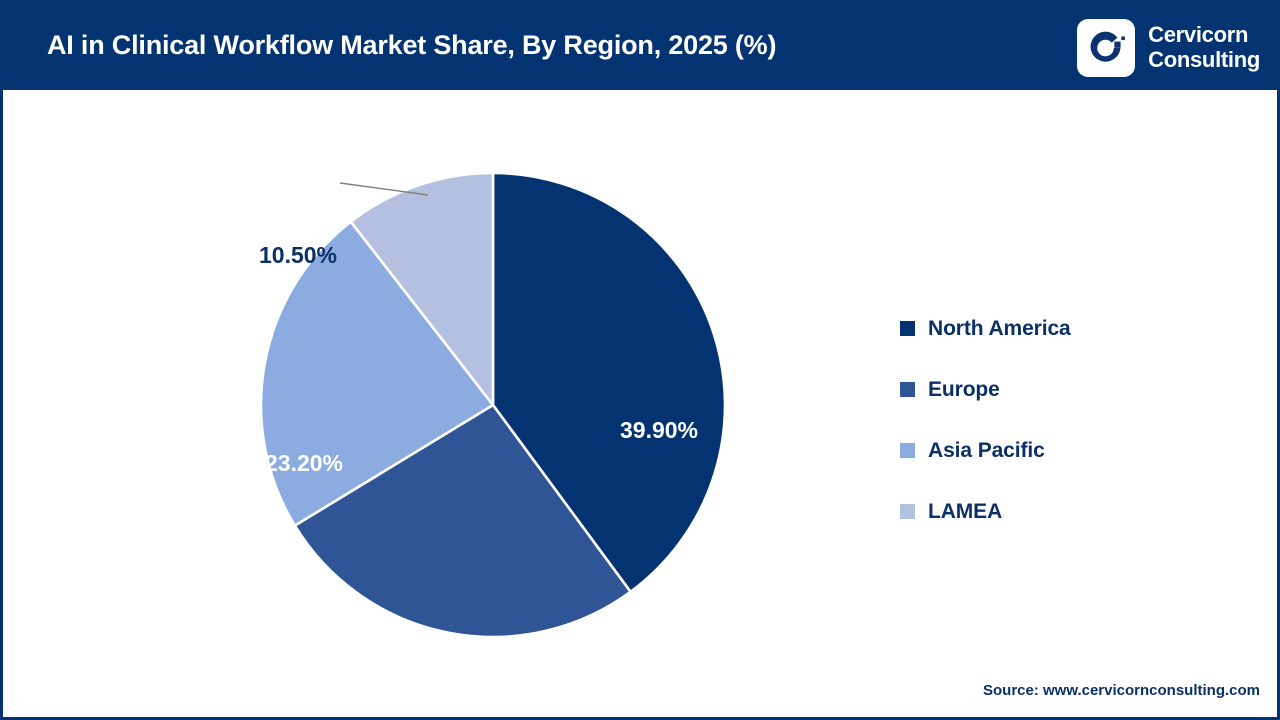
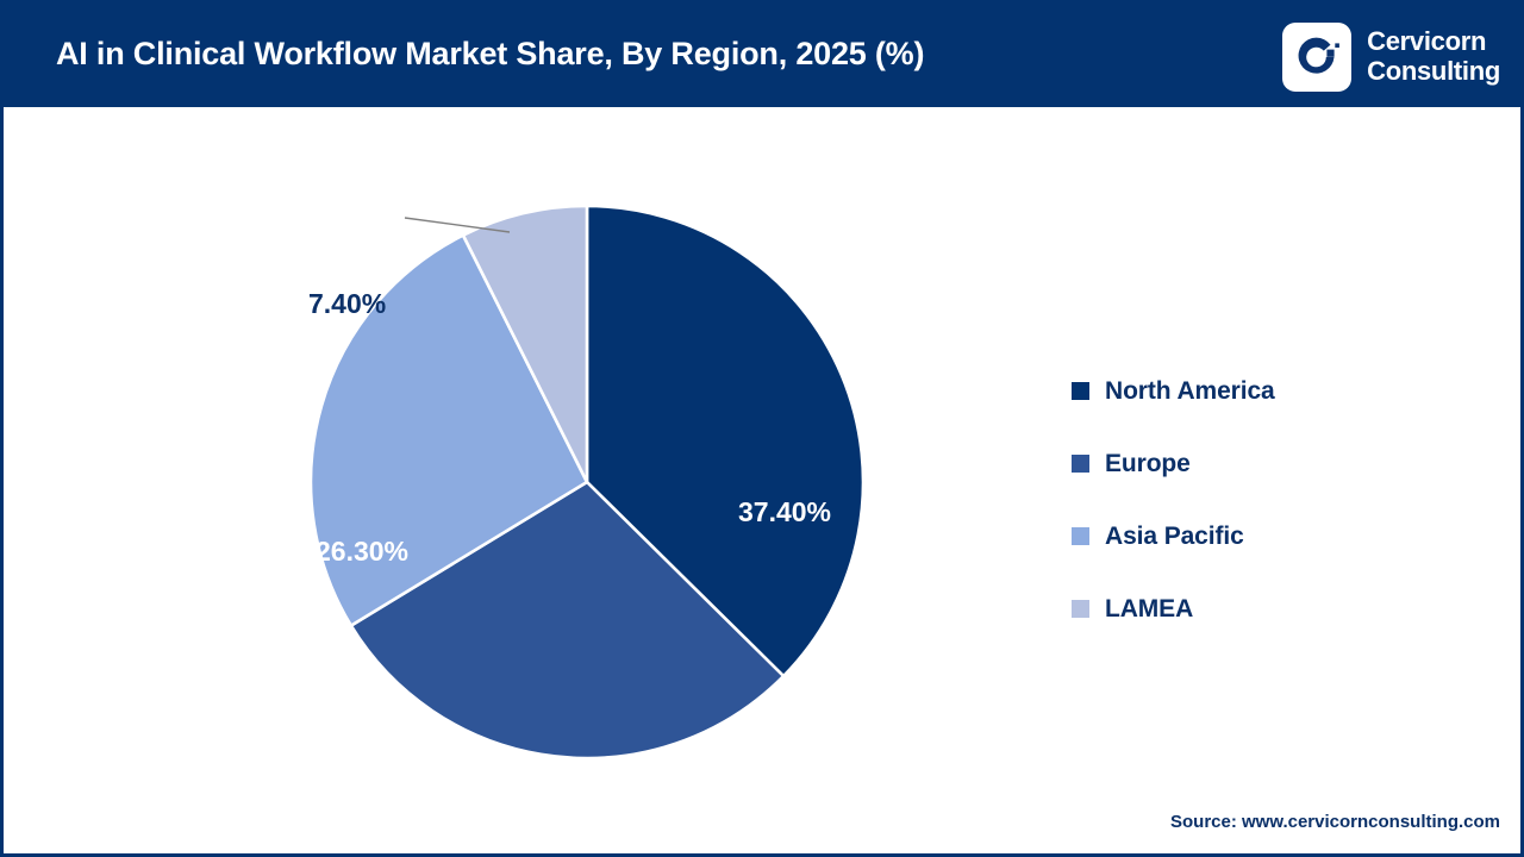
North America: 39.90% -> 37.40%
Europe: 26.40% -> 28.90%
Asia Pacific: 23.20% -> 26.30%
LAMEA: 10.50% -> 7.40%
